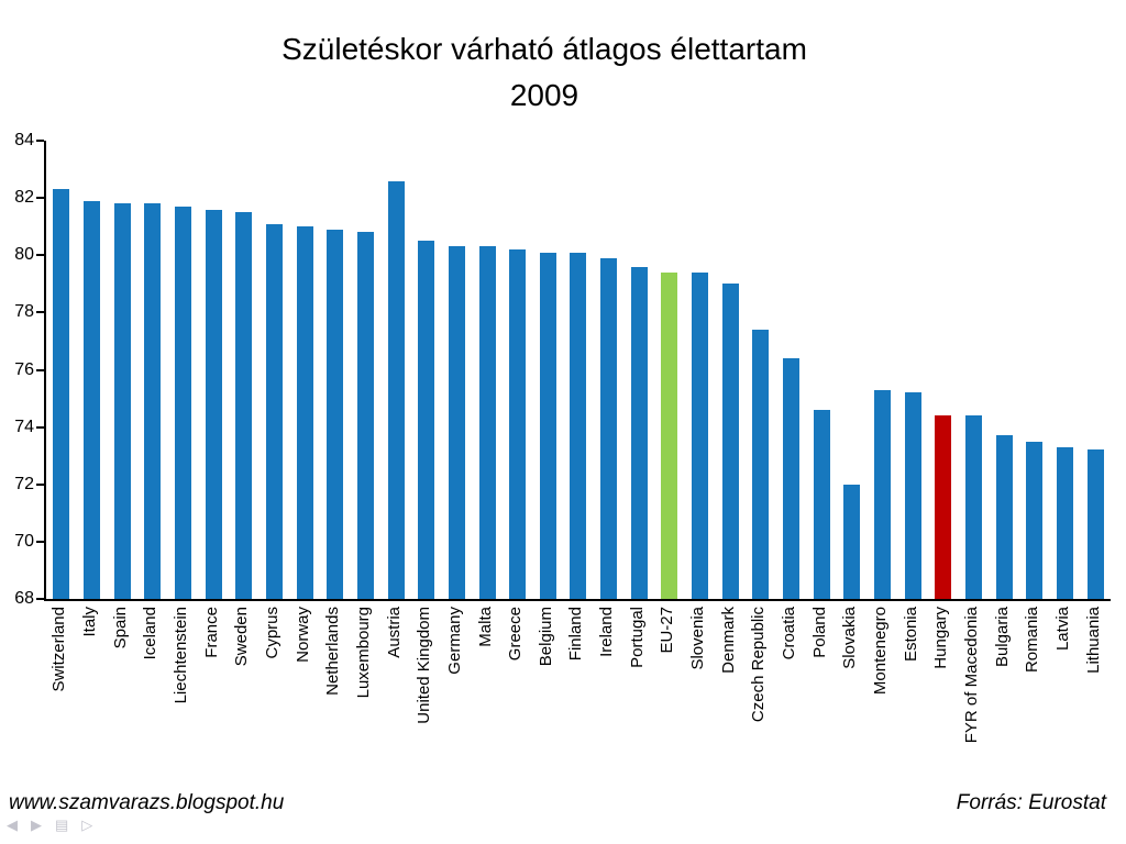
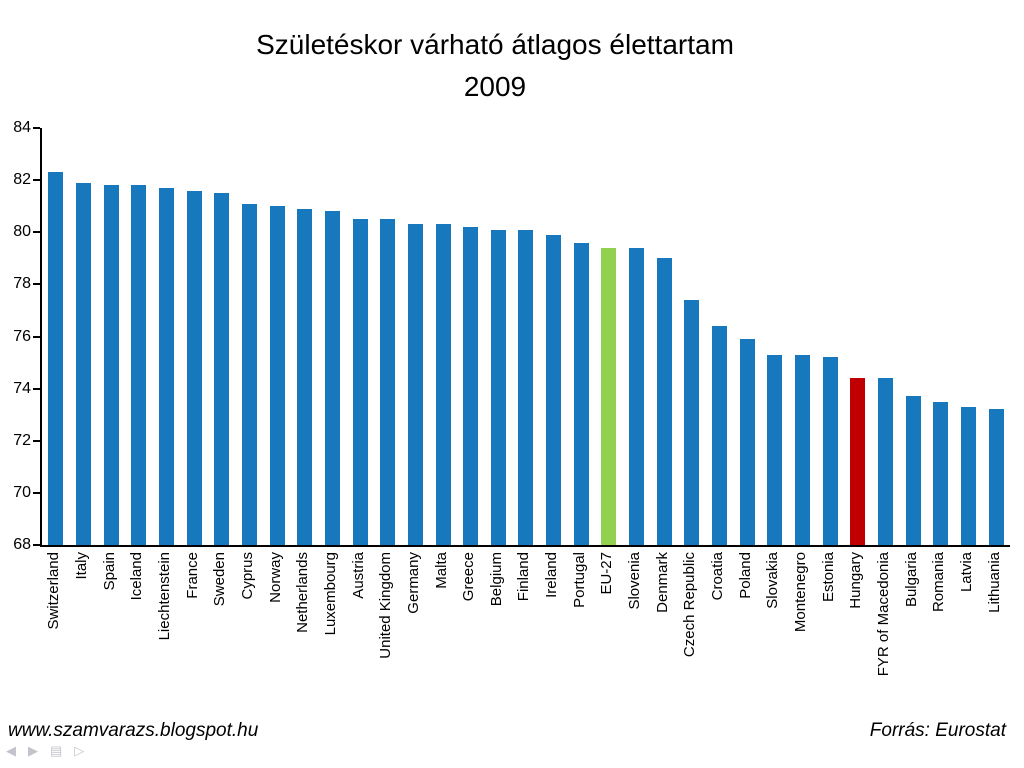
Austria: 82.6 -> 80.5
Poland: 74.6 -> 75.9
Slovakia: 72.0 -> 75.3
